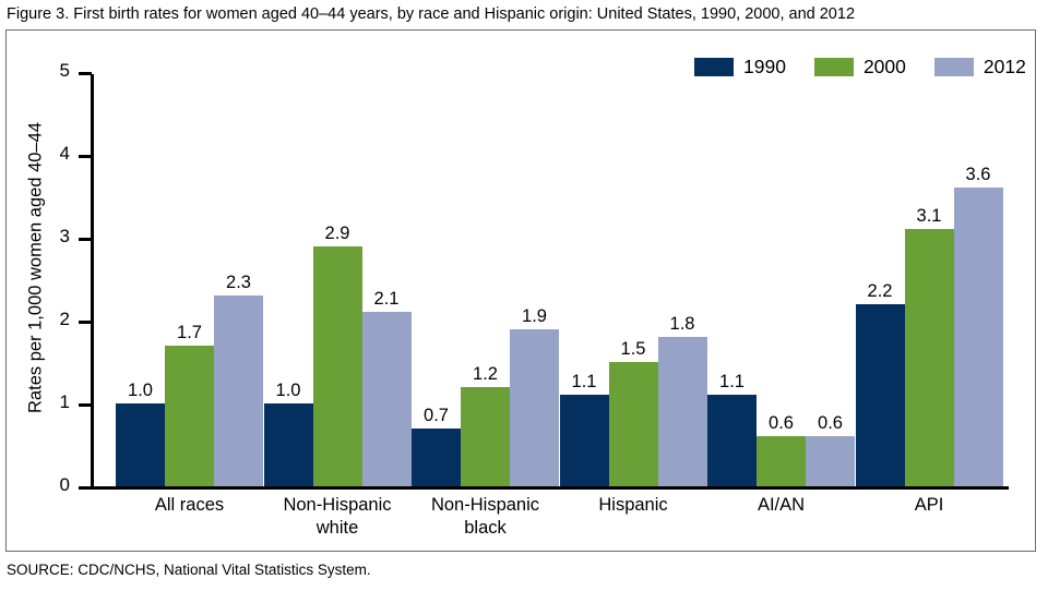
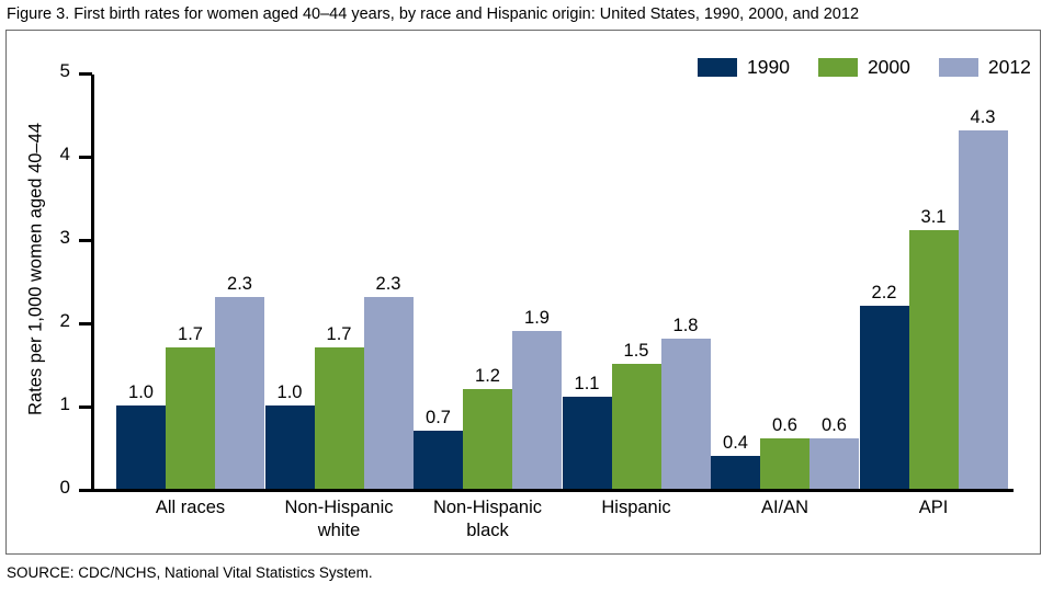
2000/Non-Hispanic white: 2.9 -> 1.7
2012/Non-Hispanic white: 2.1 -> 2.3
1990/AI/AN: 1.1 -> 0.4
2012/API: 3.6 -> 4.3
